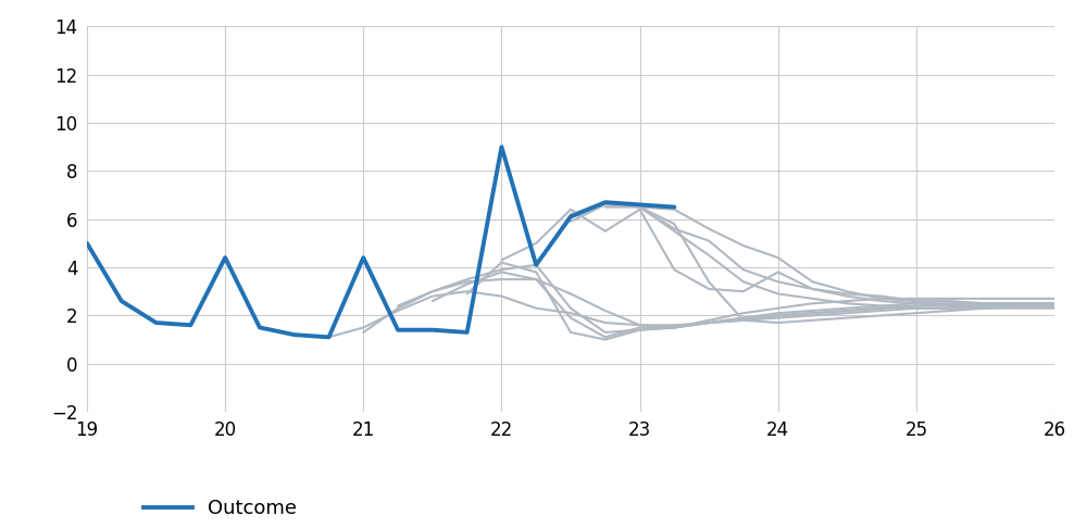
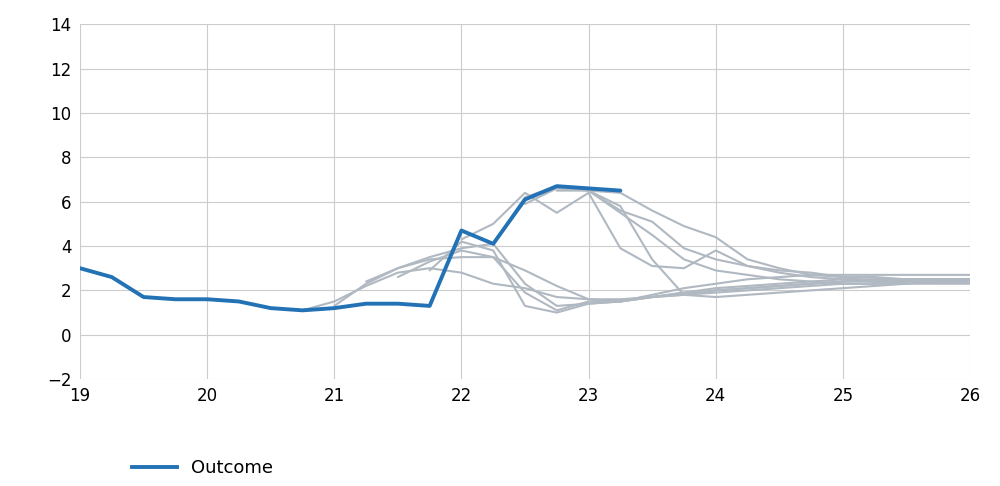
Outcome/19: 5.0 -> 3.0
Outcome/20: 4.4 -> 1.6
Outcome/21: 4.4 -> 1.2
Outcome/22: 9.0 -> 4.7
